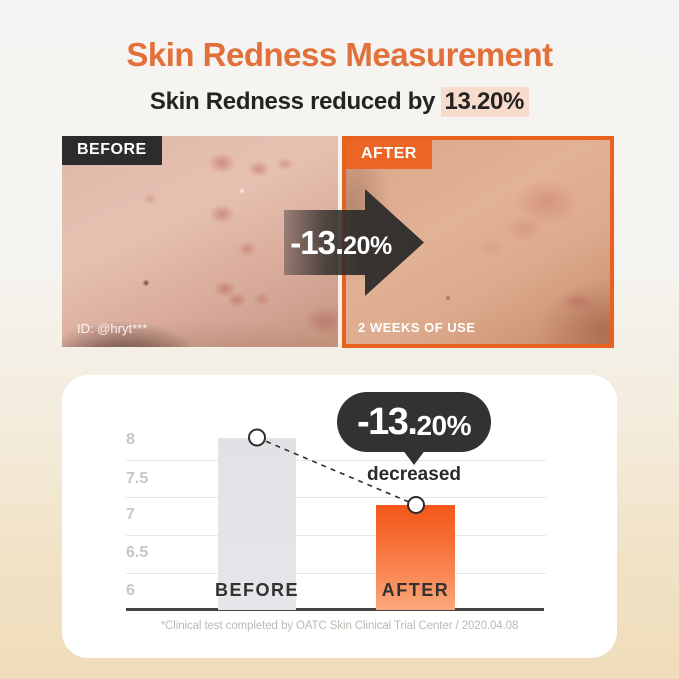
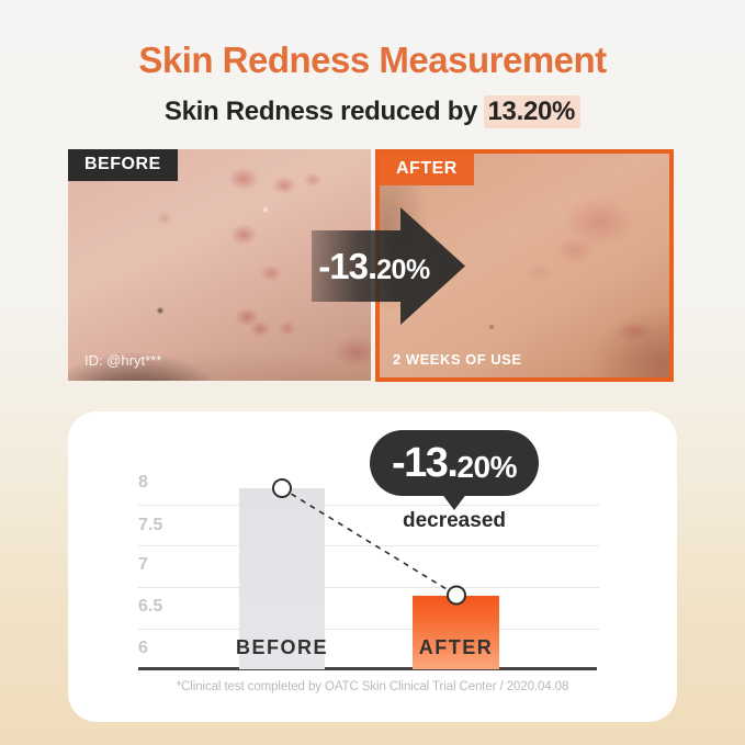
BEFORE: 8.3 -> 8.2
AFTER: 7.4 -> 6.9
